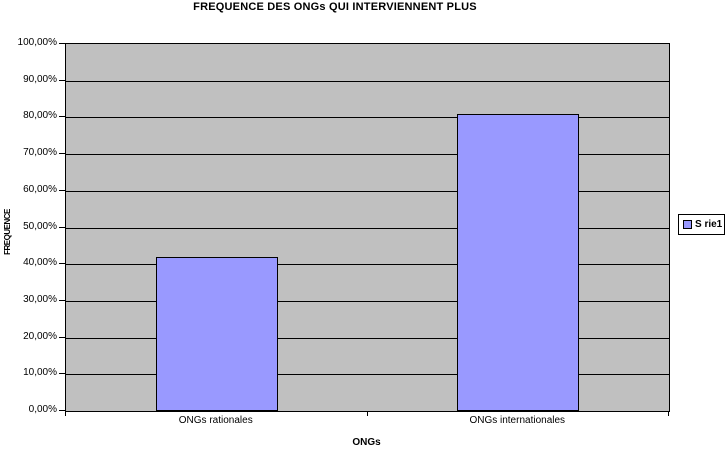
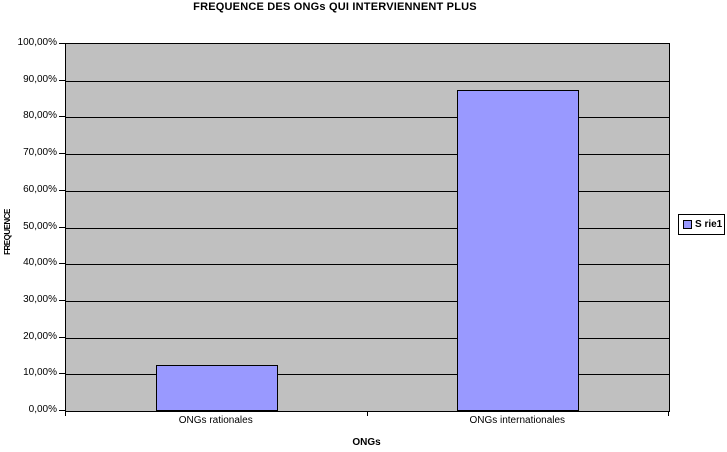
ONGs rationales: 42% -> 12%
ONGs internationales: 81% -> 88%
